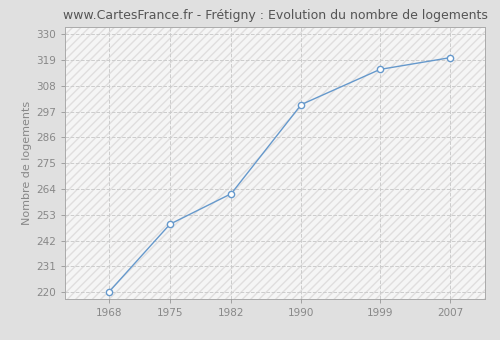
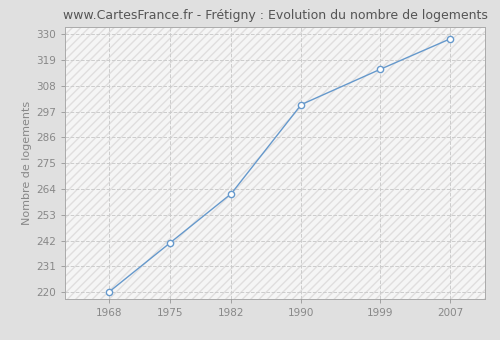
1975: 249 -> 241
2007: 320 -> 328
